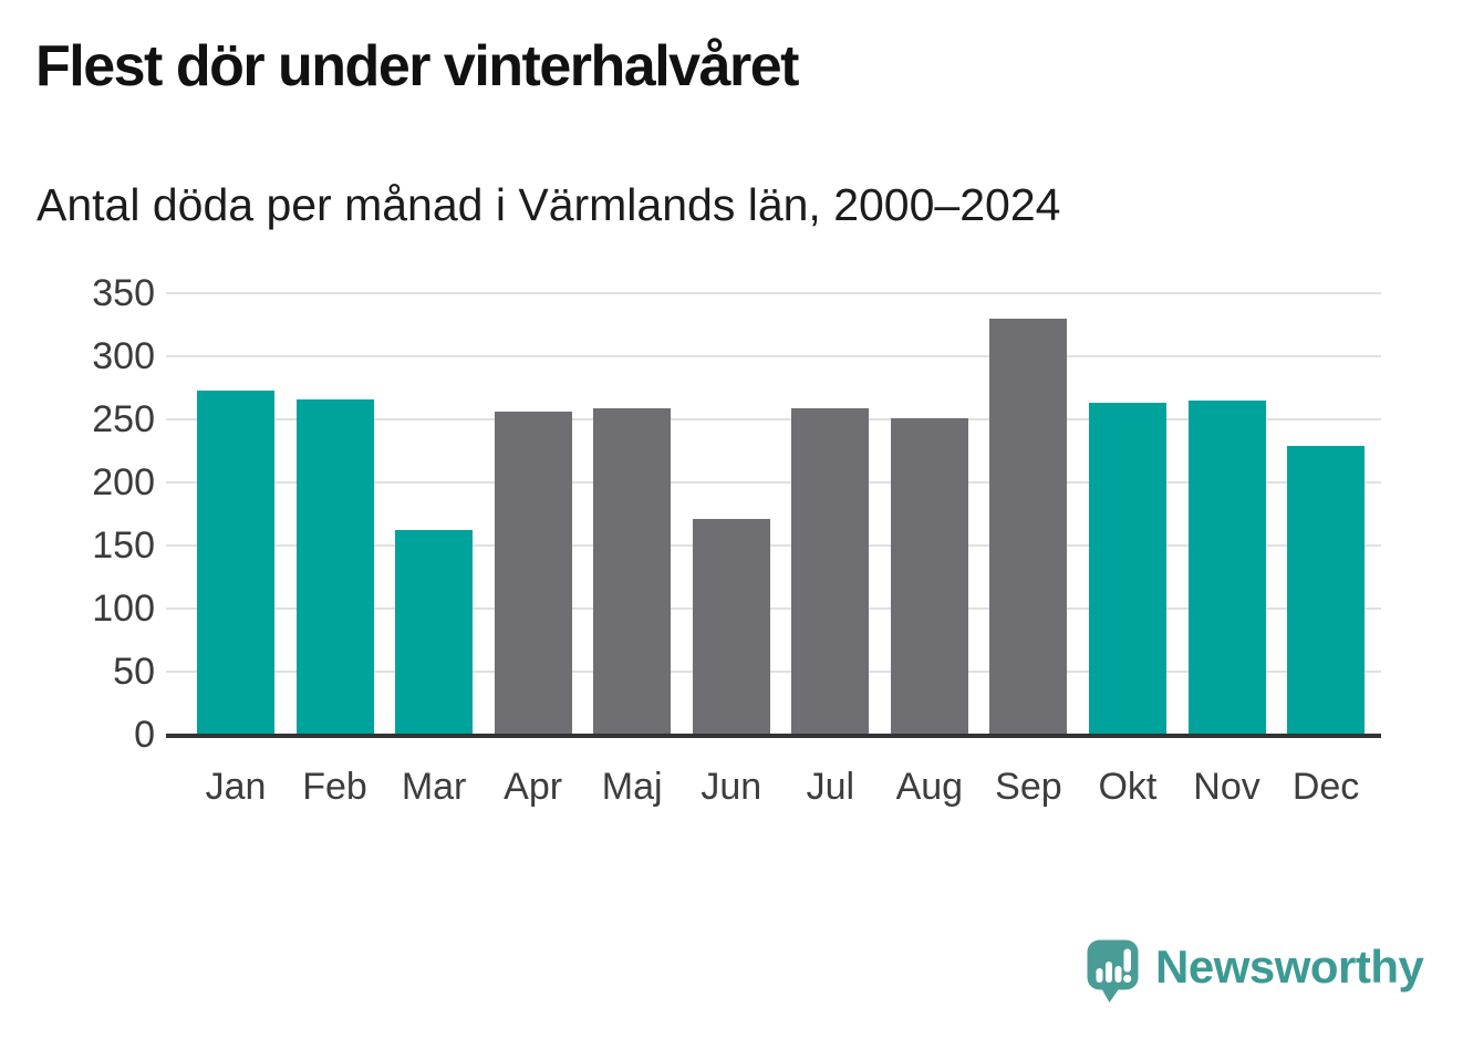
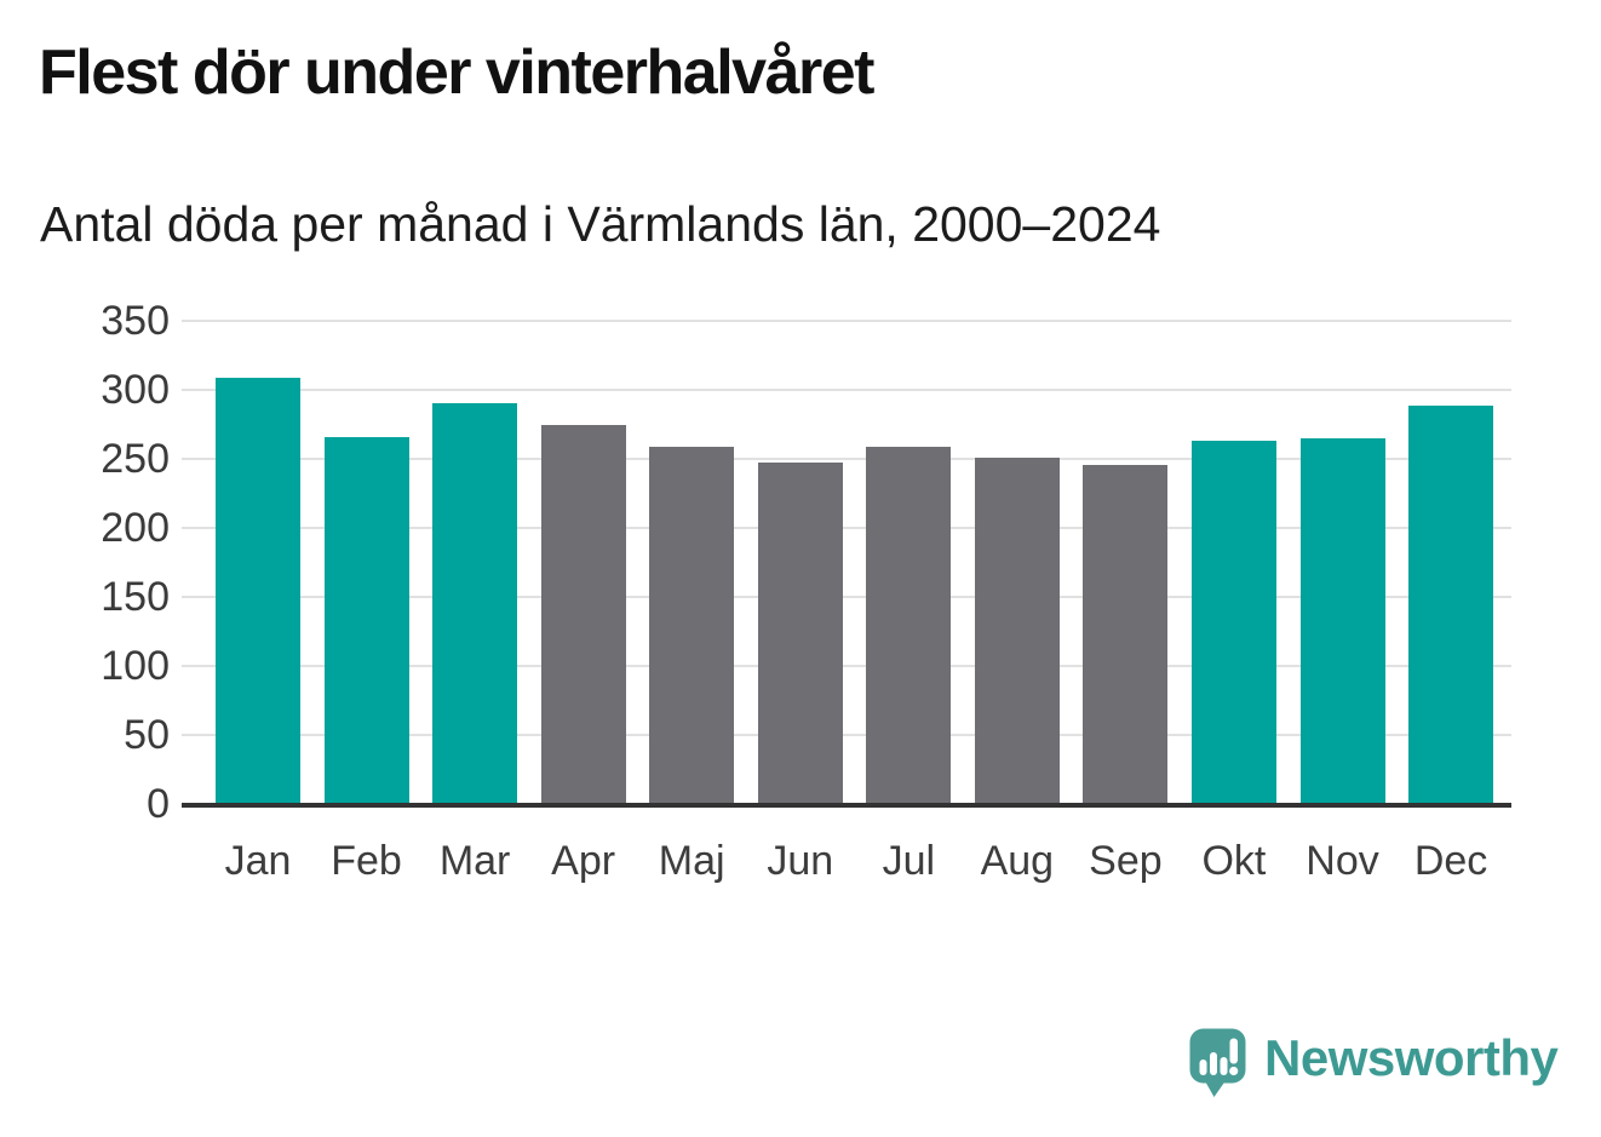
Jan: 273 -> 309
Mar: 162 -> 290
Apr: 256 -> 275
Jun: 171 -> 247
Sep: 330 -> 246
Dec: 229 -> 289
